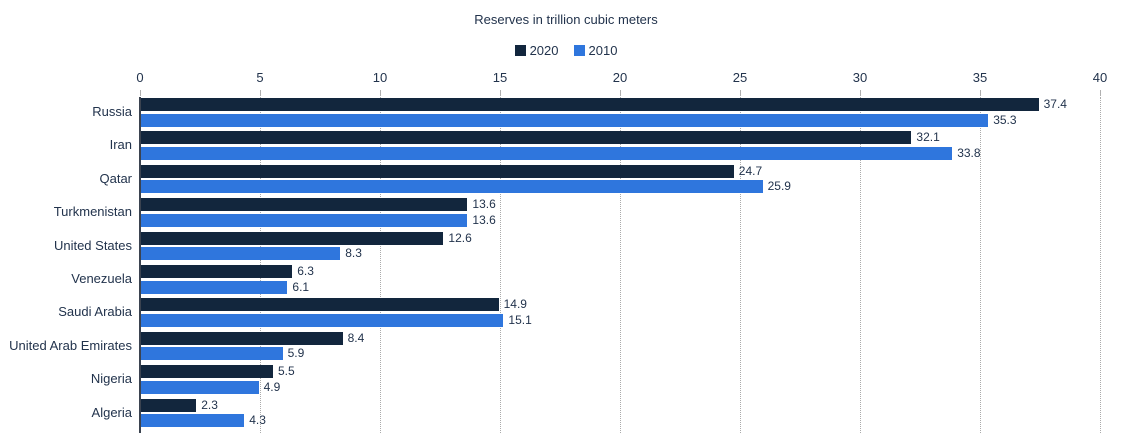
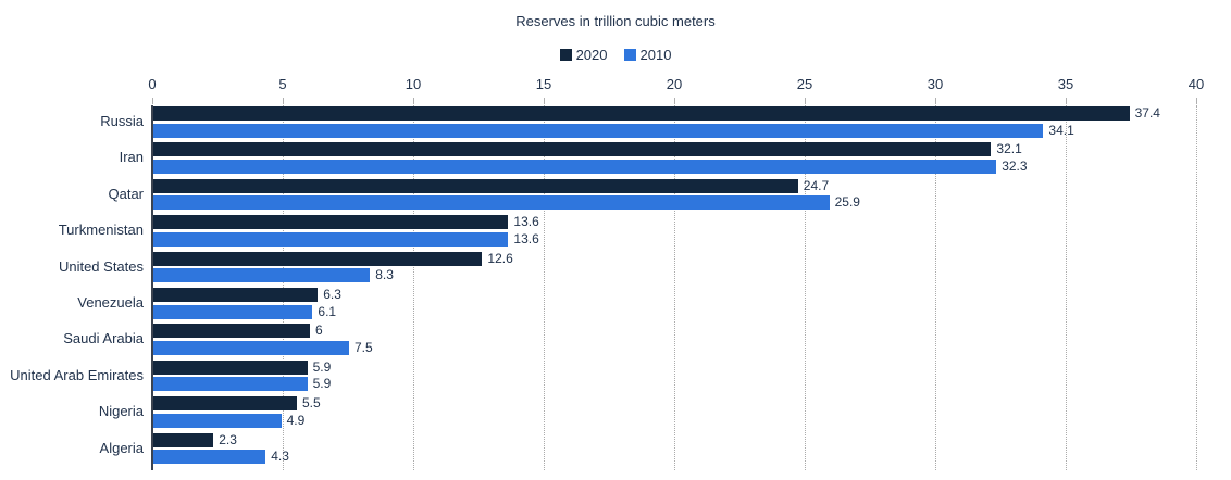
2010/Russia: 35.3 -> 34.1
2010/Iran: 33.8 -> 32.3
2020/Saudi Arabia: 14.9 -> 6
2010/Saudi Arabia: 15.1 -> 7.5
2020/United Arab Emirates: 8.4 -> 5.9
